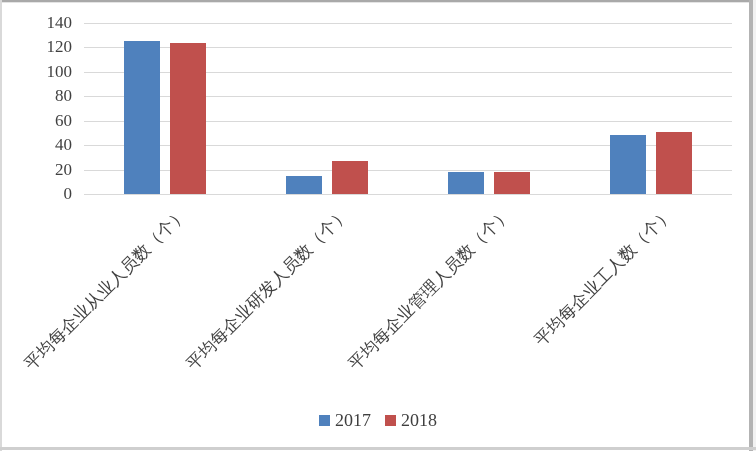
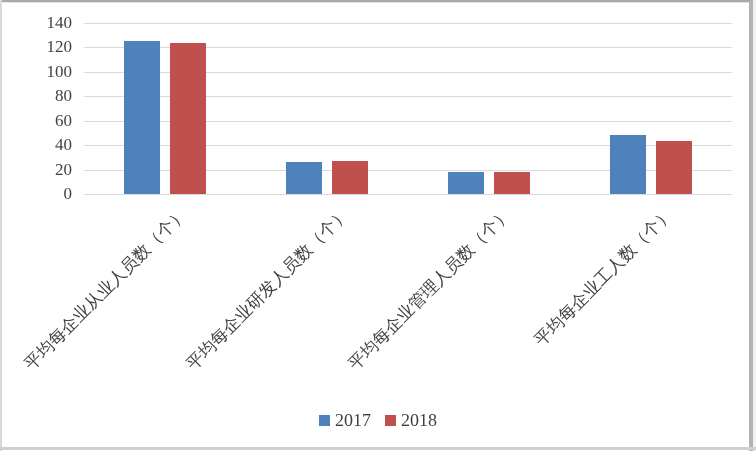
2017/平均每企业研发人员数（个）: 15 -> 26
2018/平均每企业工人数（个）: 51 -> 43
